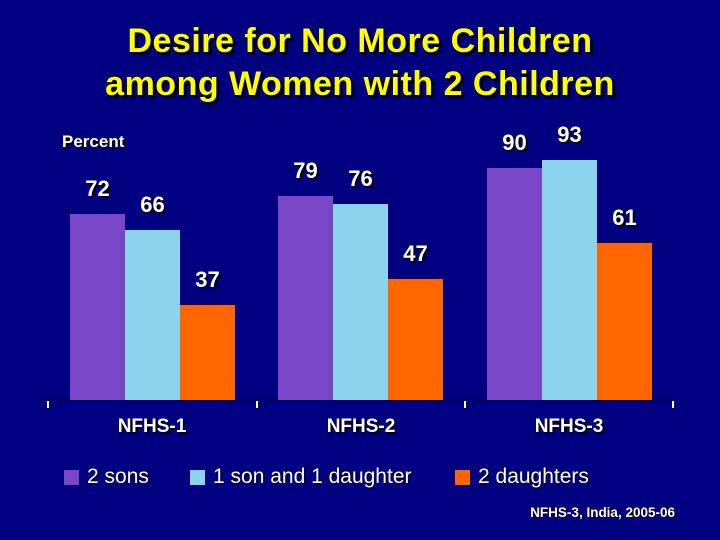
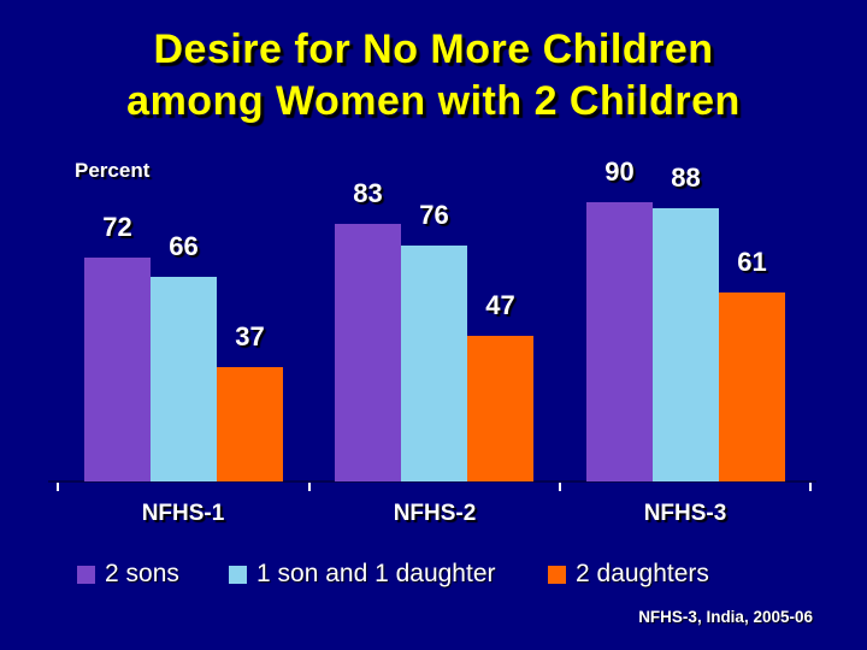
2 sons/NFHS-2: 79 -> 83
1 son and 1 daughter/NFHS-3: 93 -> 88
